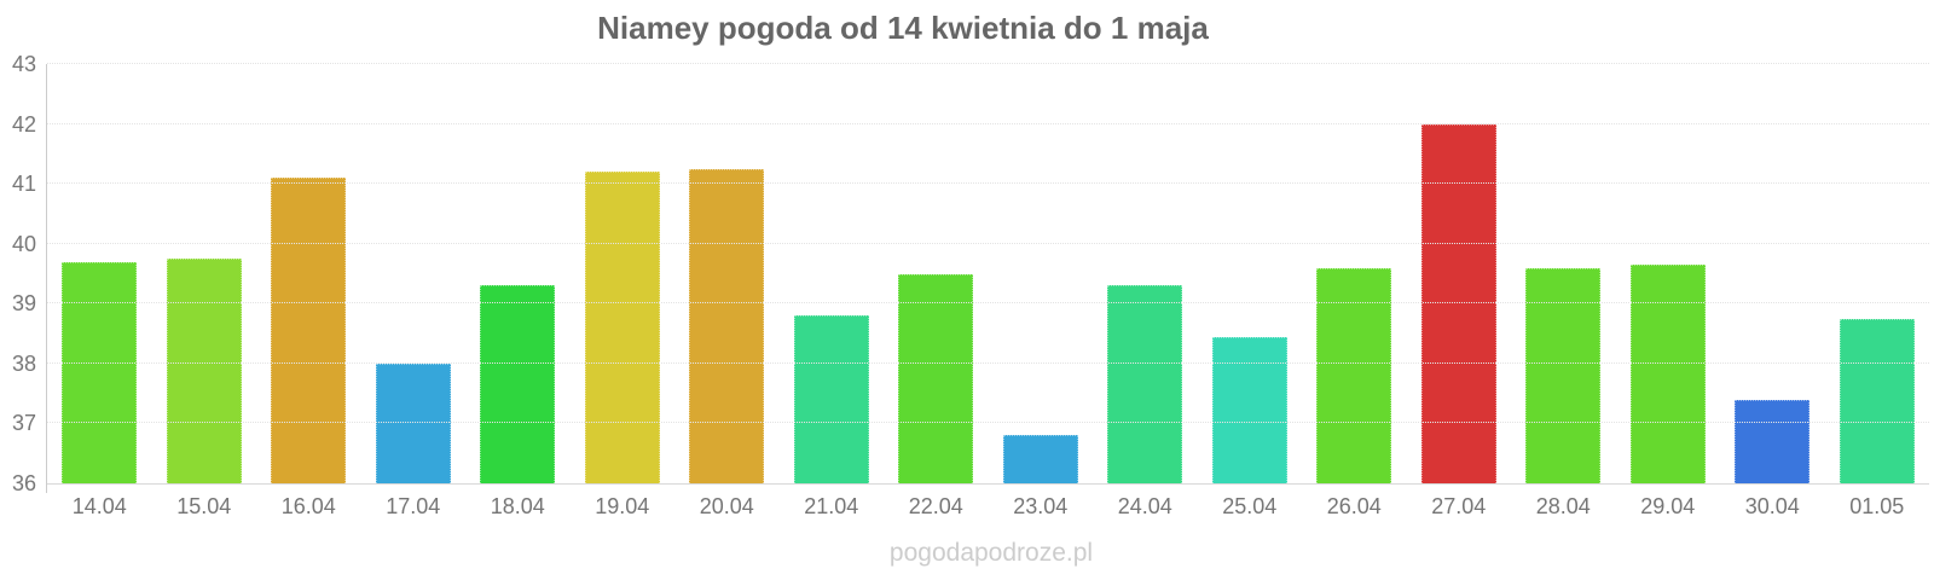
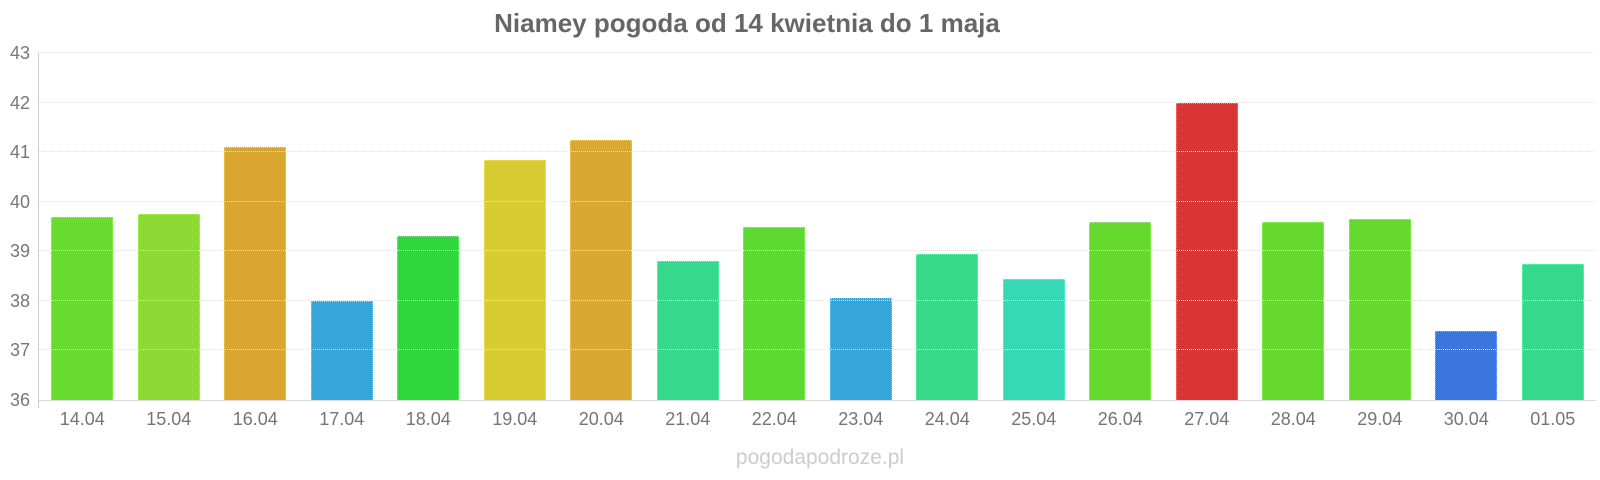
19.04: 41.2 -> 40.9
23.04: 36.8 -> 38.0
24.04: 39.3 -> 39.0
